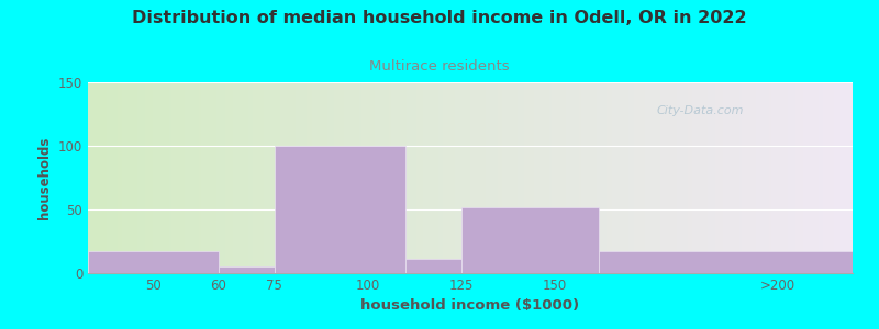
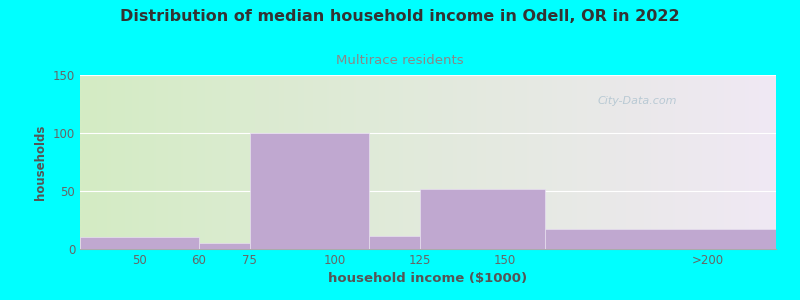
50: 17 -> 10
